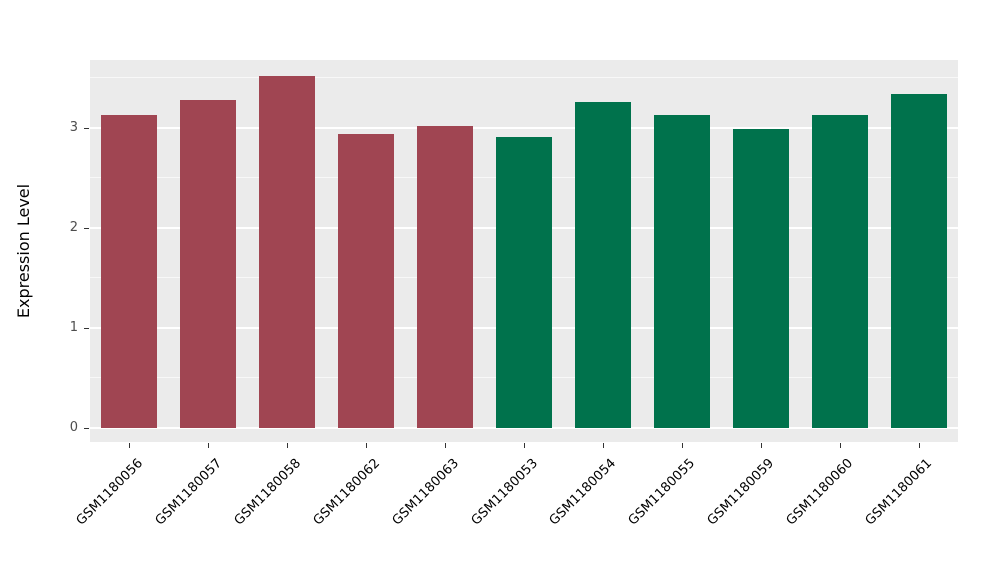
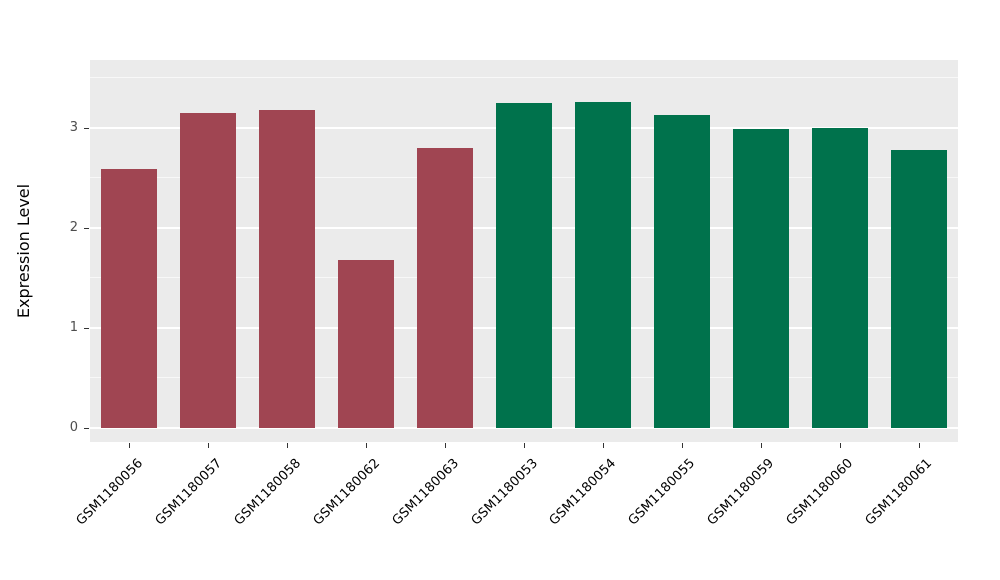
GSM1180056: 3.13 -> 2.59
GSM1180057: 3.28 -> 3.15
GSM1180058: 3.52 -> 3.18
GSM1180062: 2.94 -> 1.68
GSM1180063: 3.02 -> 2.80
GSM1180053: 2.91 -> 3.25
GSM1180060: 3.13 -> 3.00
GSM1180061: 3.34 -> 2.78
